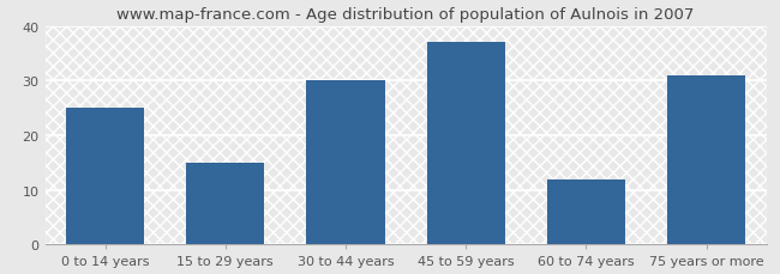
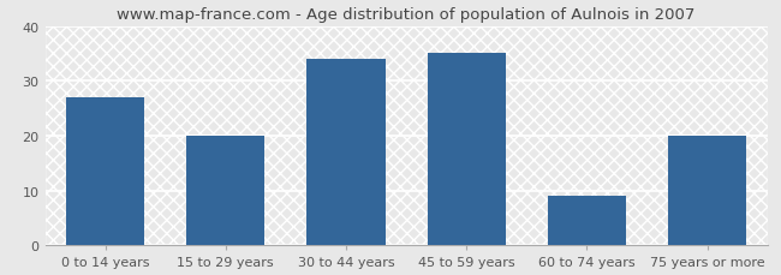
0 to 14 years: 25 -> 27
15 to 29 years: 15 -> 20
30 to 44 years: 30 -> 34
45 to 59 years: 37 -> 35
60 to 74 years: 12 -> 9
75 years or more: 31 -> 20
